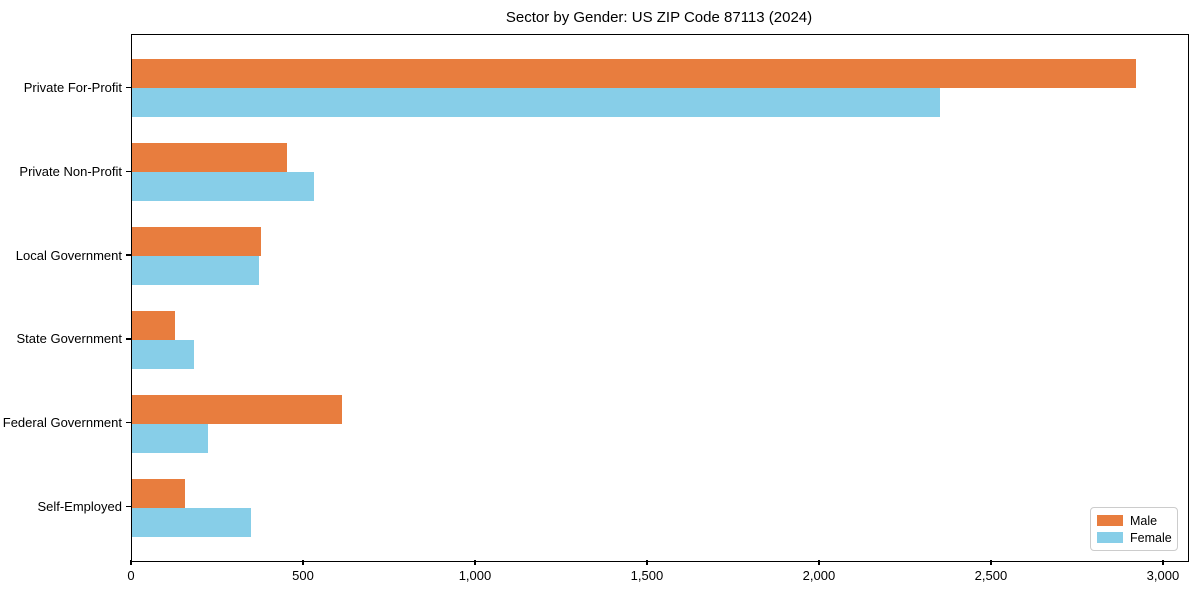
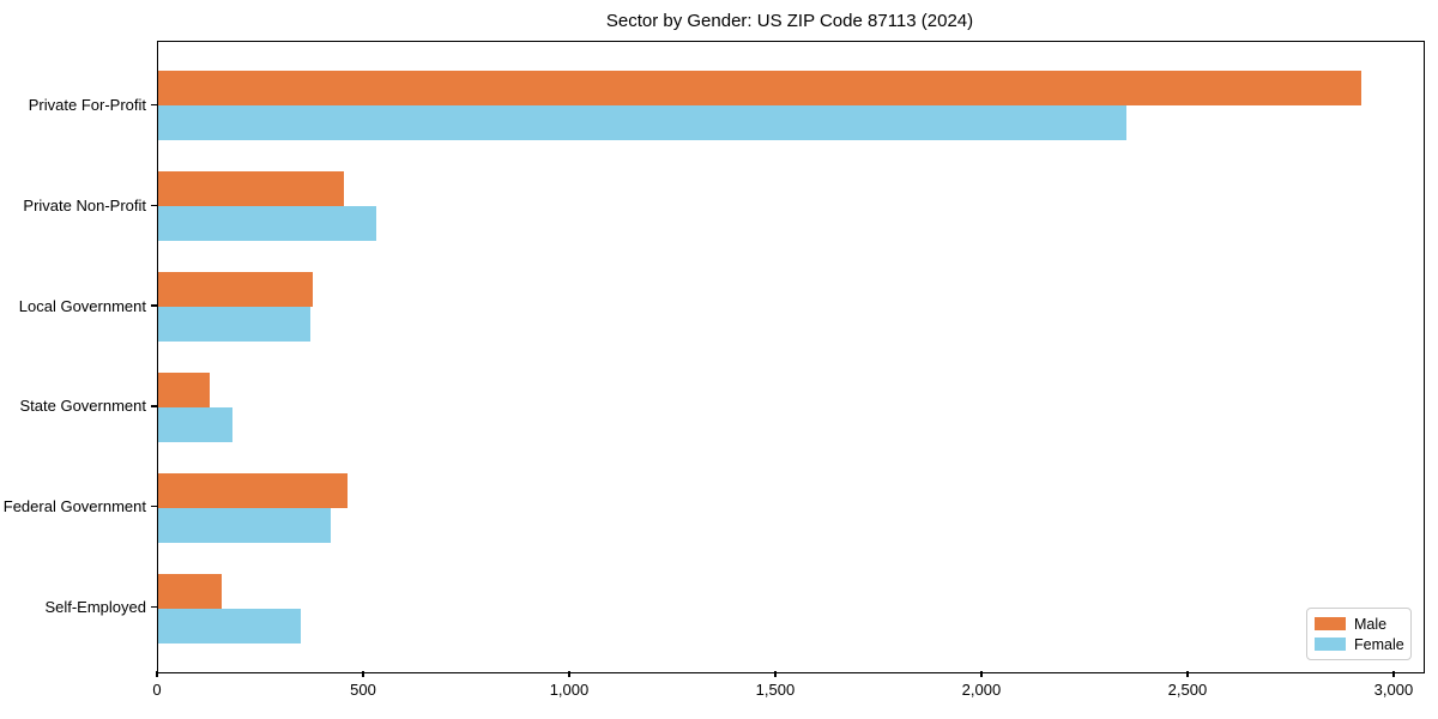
Male/Federal Government: 610 -> 460
Female/Federal Government: 220 -> 420
